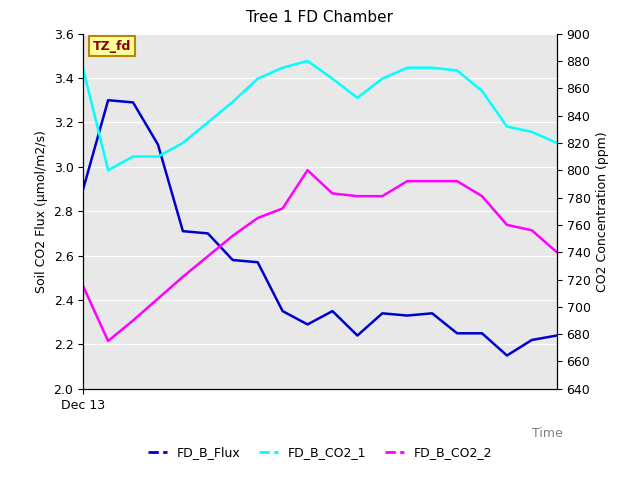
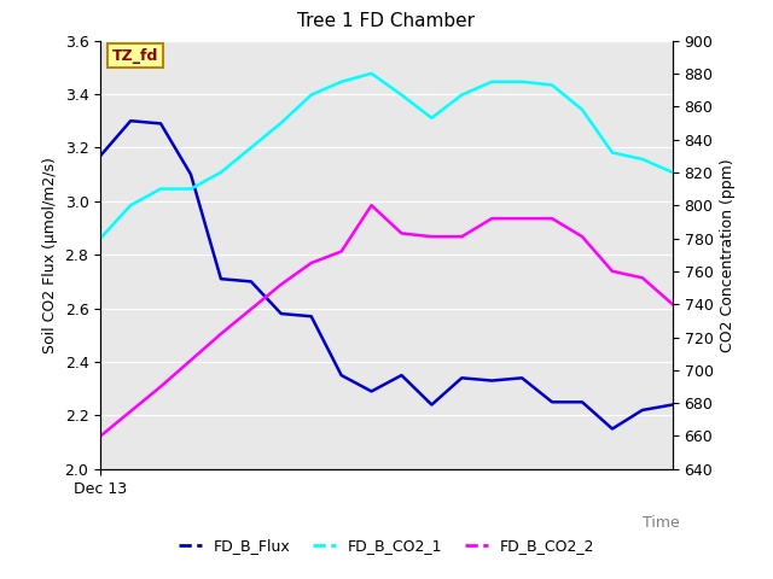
FD_B_Flux/Dec 13: 2.90 -> 3.17
FD_B_CO2_1/Dec 13: 874 -> 780
FD_B_CO2_2/Dec 13: 715 -> 660
